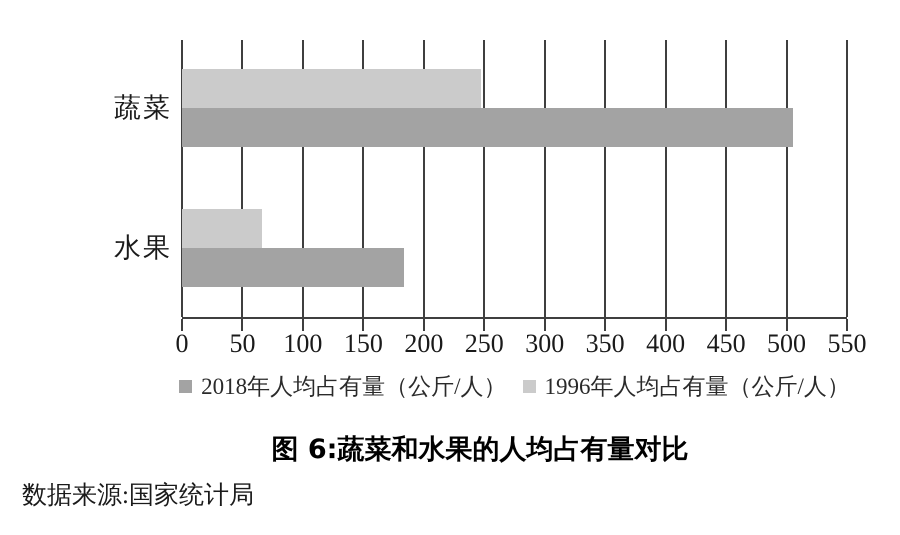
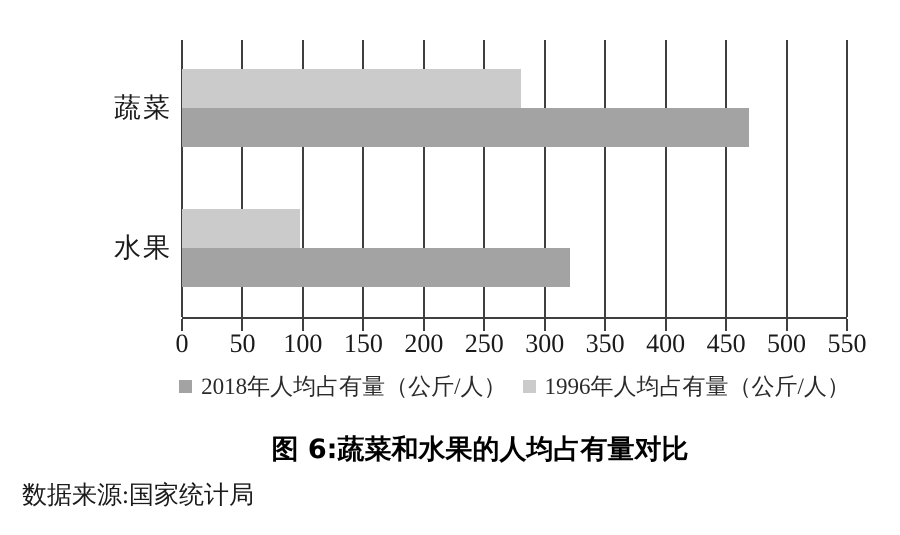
2018年人均占有量（公斤/人）/蔬菜: 505 -> 469
1996年人均占有量（公斤/人）/蔬菜: 247 -> 280
2018年人均占有量（公斤/人）/水果: 184 -> 321
1996年人均占有量（公斤/人）/水果: 66 -> 98
